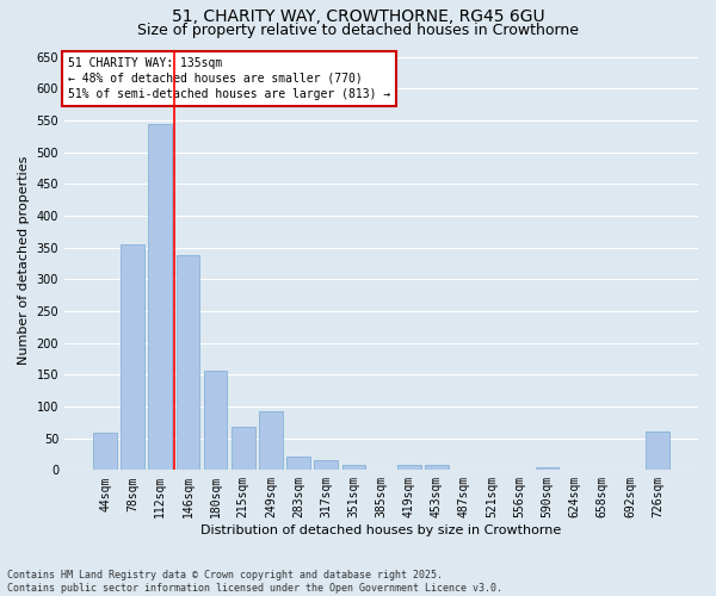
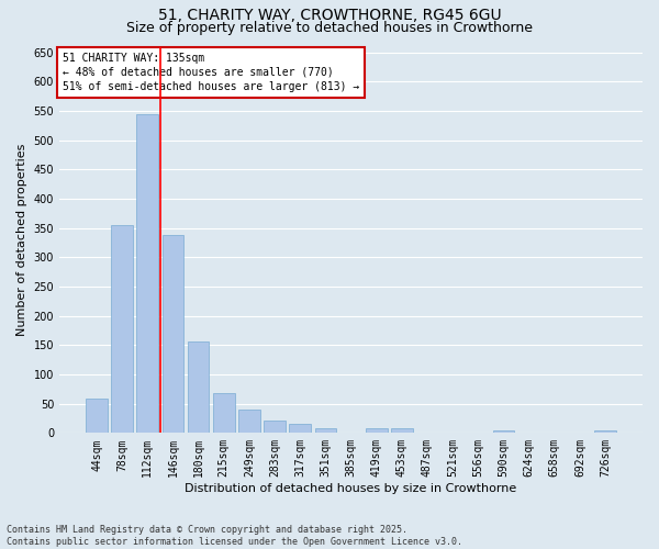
249sqm: 92 -> 40
726sqm: 60 -> 4
